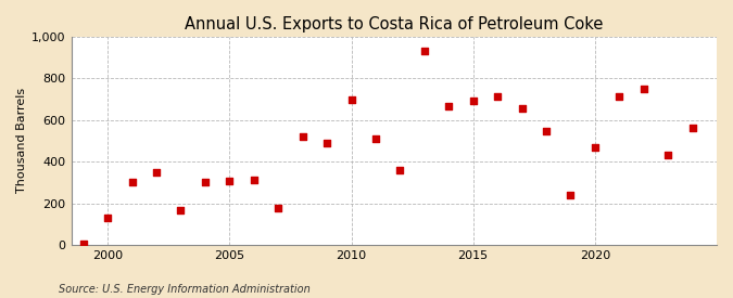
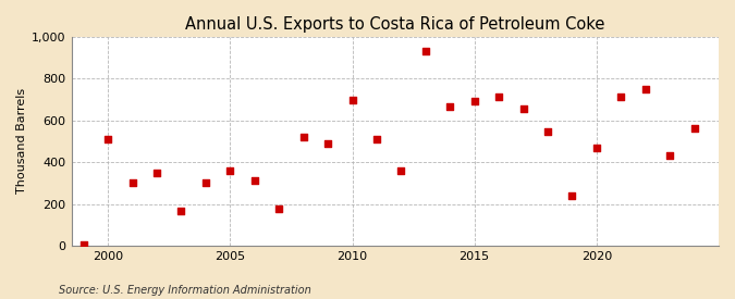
2000: 130 -> 510
2005: 300 -> 360
